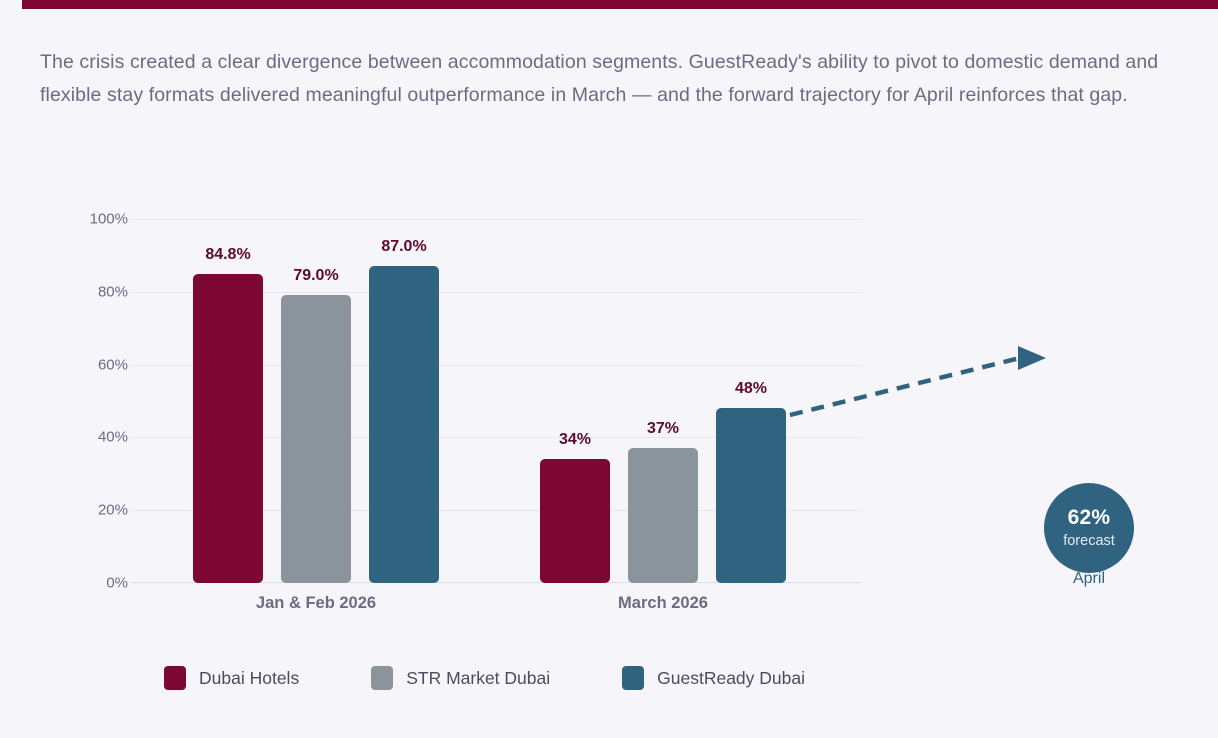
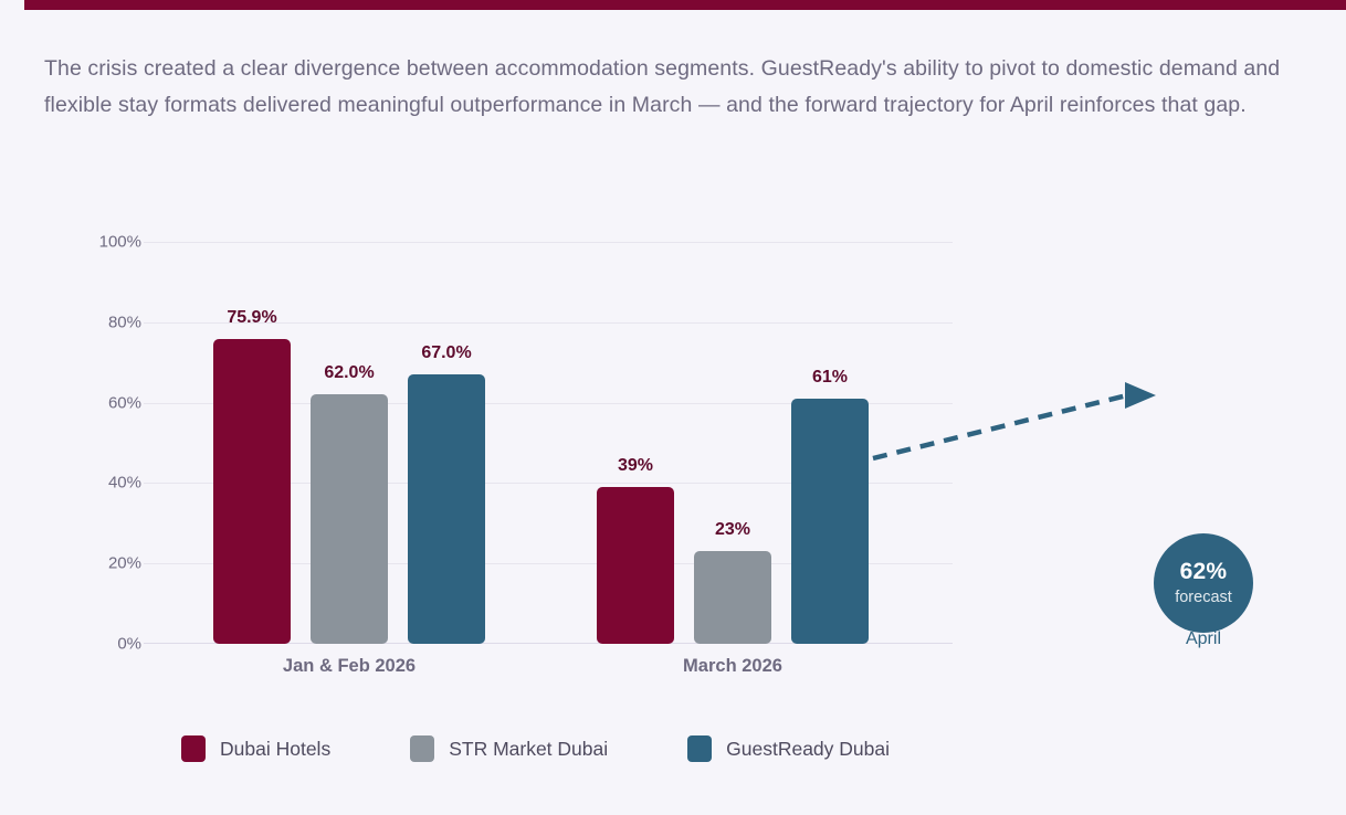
Dubai Hotels/Jan & Feb 2026: 84.8% -> 75.9%
STR Market Dubai/Jan & Feb 2026: 79.0% -> 62.0%
GuestReady Dubai/Jan & Feb 2026: 87.0% -> 67.0%
Dubai Hotels/March 2026: 34% -> 39%
STR Market Dubai/March 2026: 37% -> 23%
GuestReady Dubai/March 2026: 48% -> 61%
